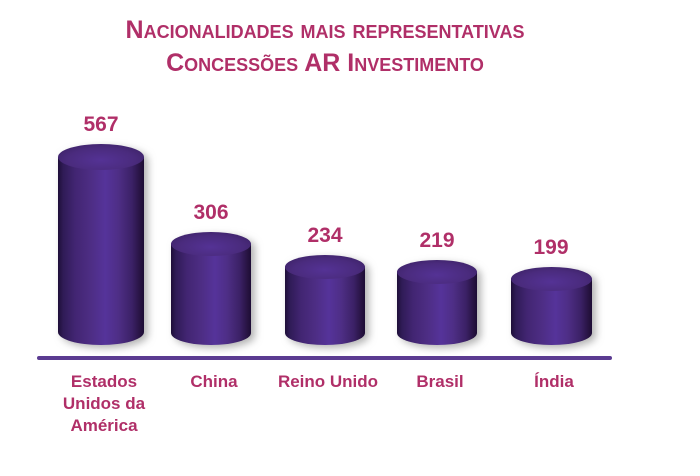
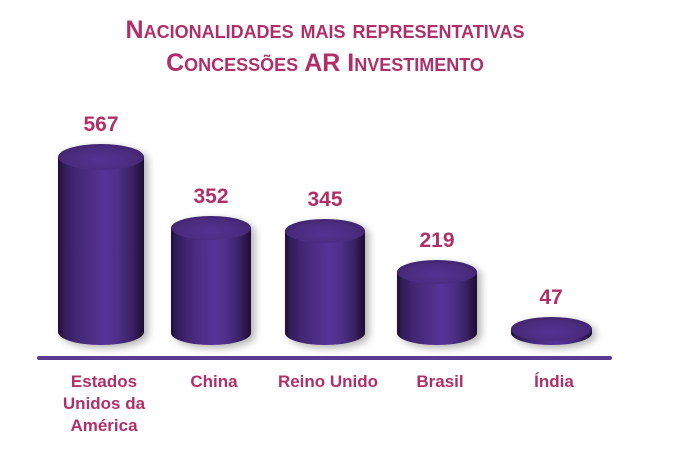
China: 306 -> 352
Reino Unido: 234 -> 345
Índia: 199 -> 47
